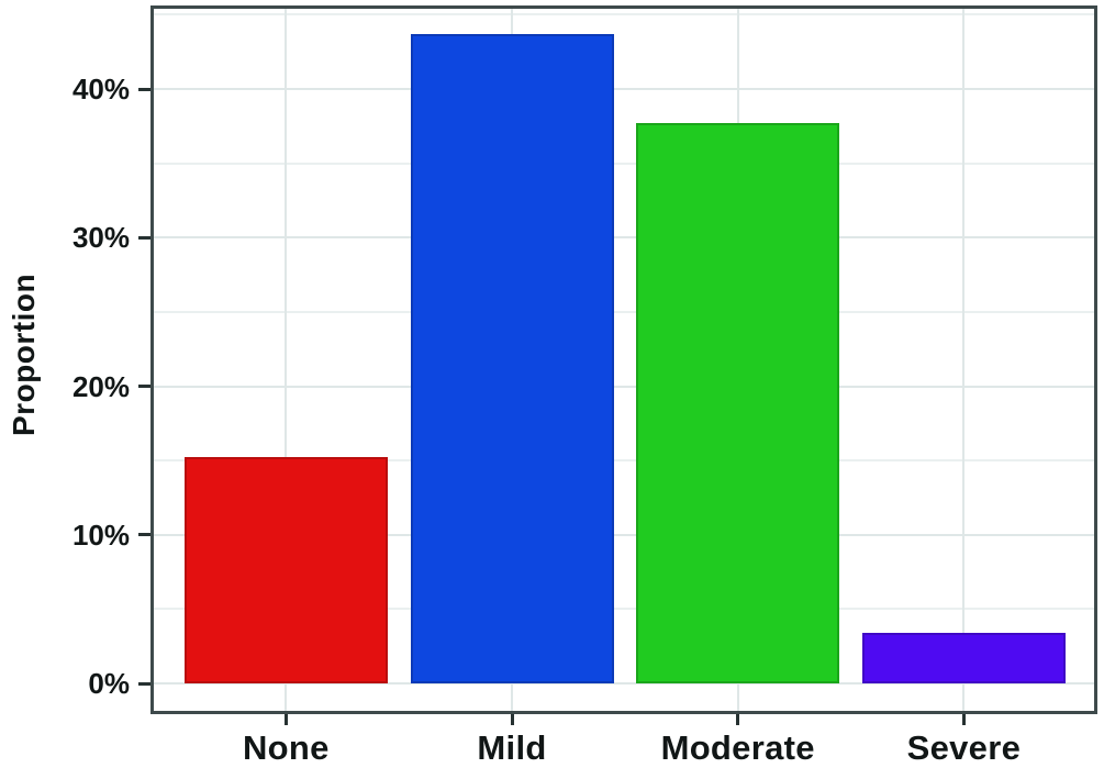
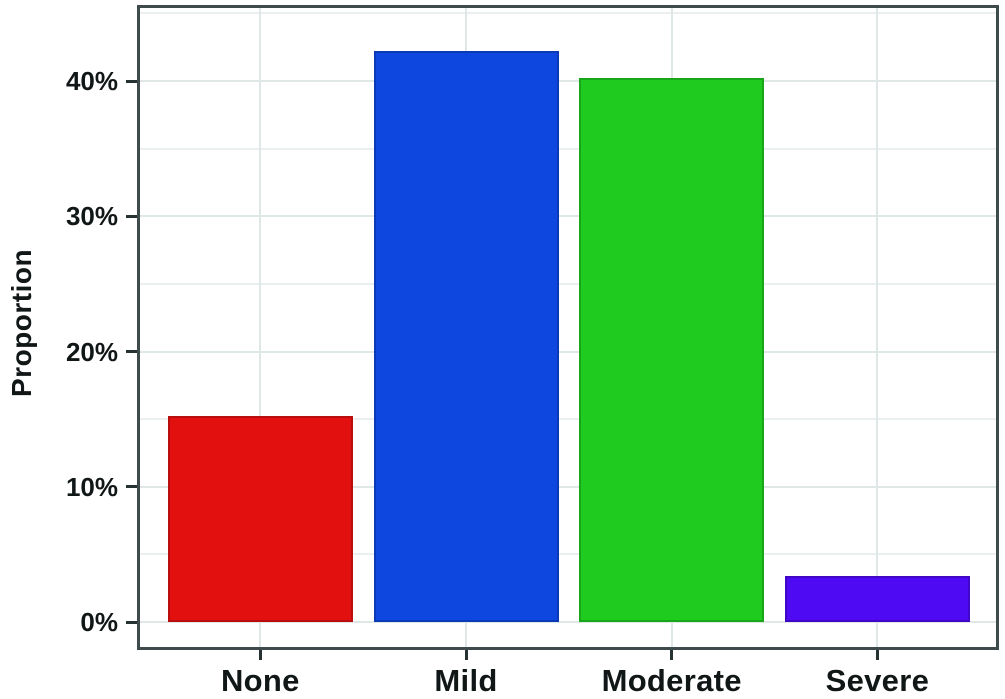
Mild: 43.7% -> 42.2%
Moderate: 37.7% -> 40.2%
